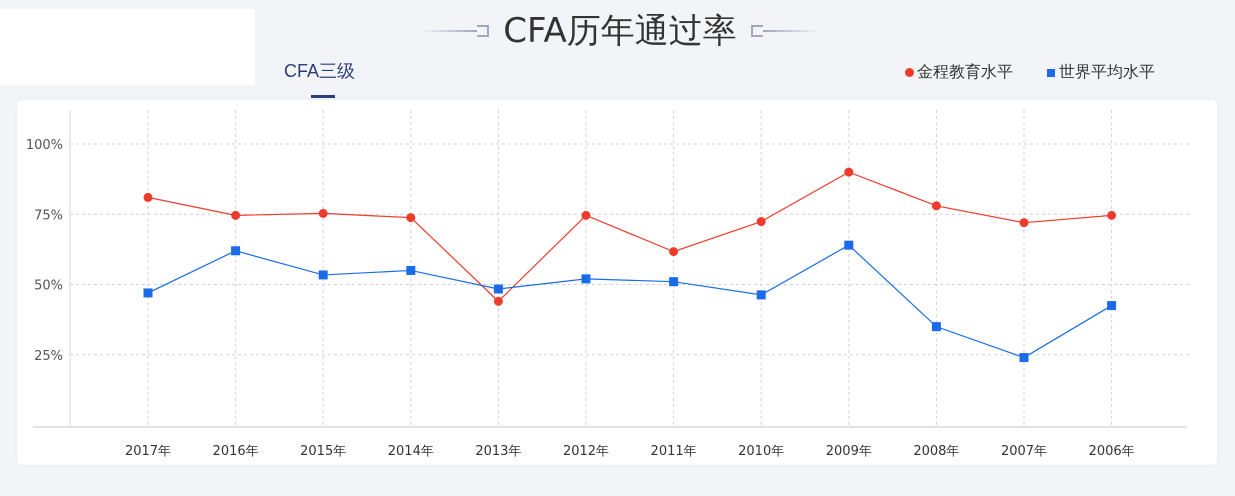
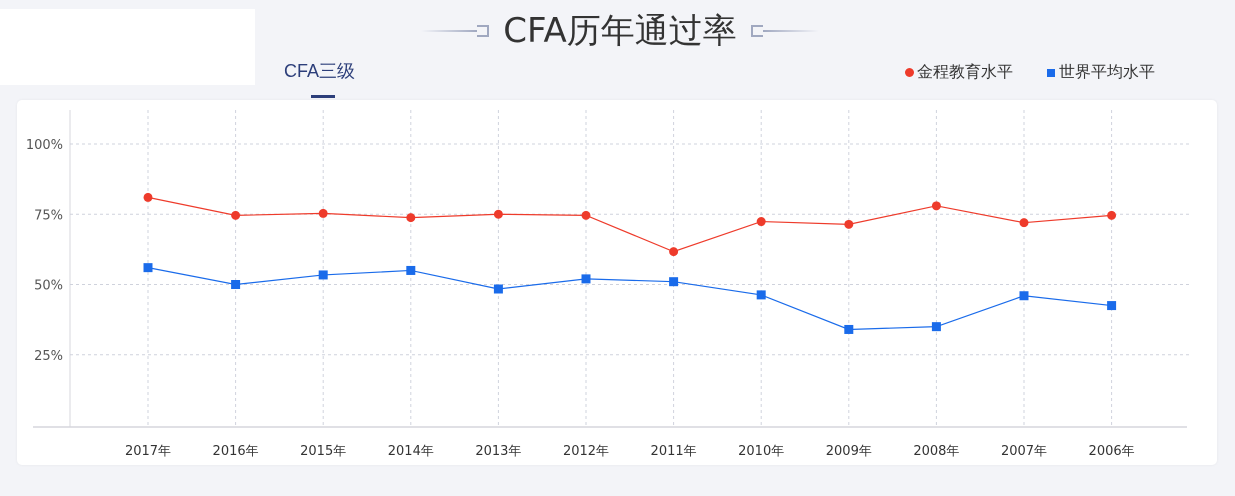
世界平均水平/2017年: 47% -> 56%
世界平均水平/2016年: 62% -> 50%
金程教育水平/2013年: 44% -> 75%
金程教育水平/2009年: 90% -> 71%
世界平均水平/2009年: 64% -> 34%
世界平均水平/2007年: 24% -> 46%
